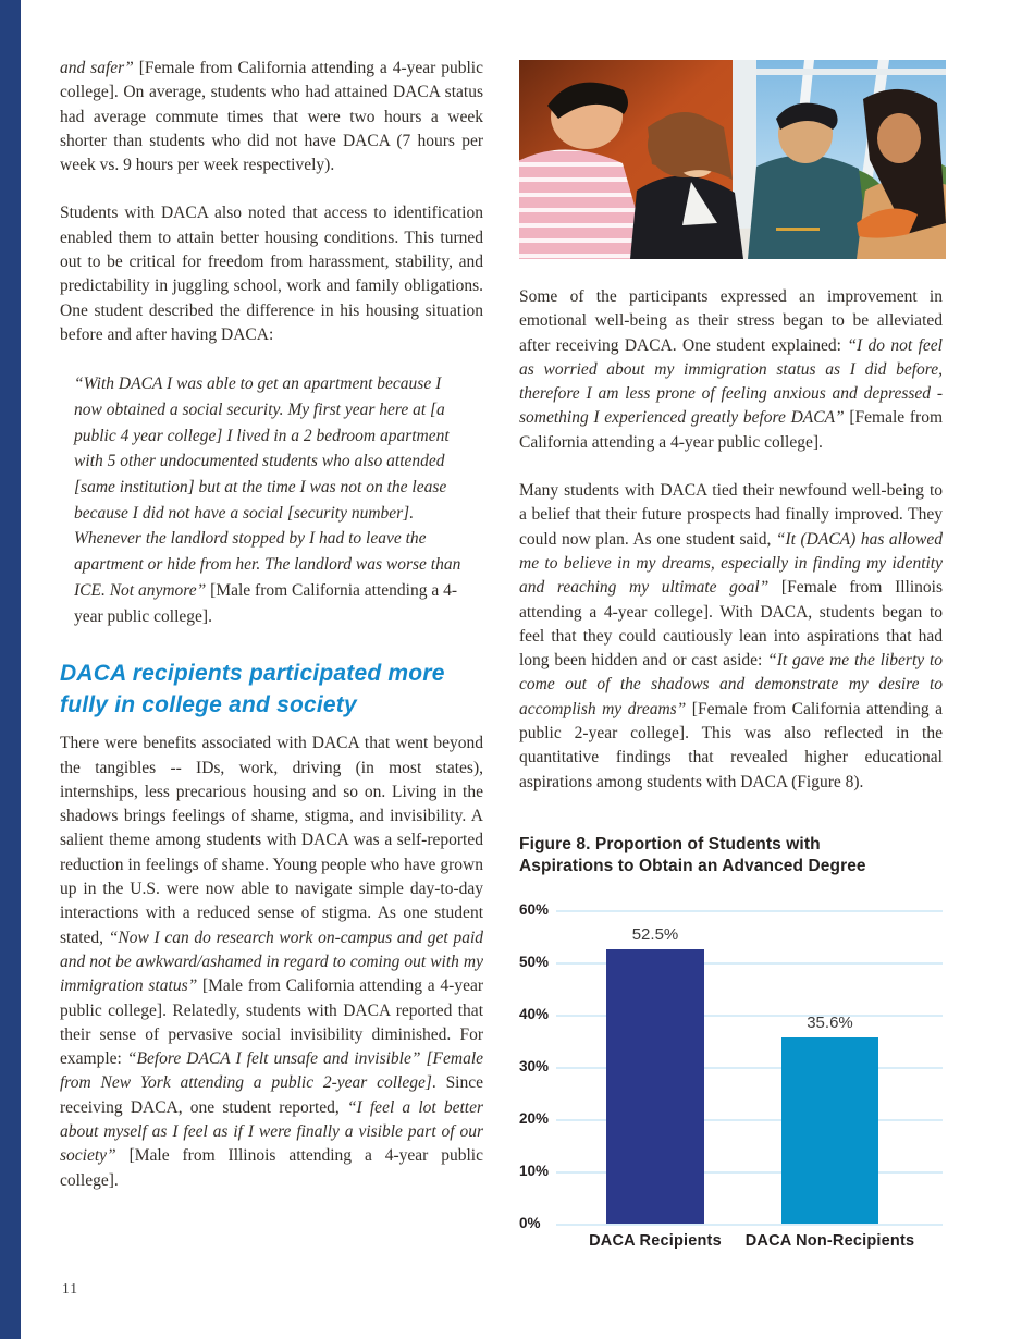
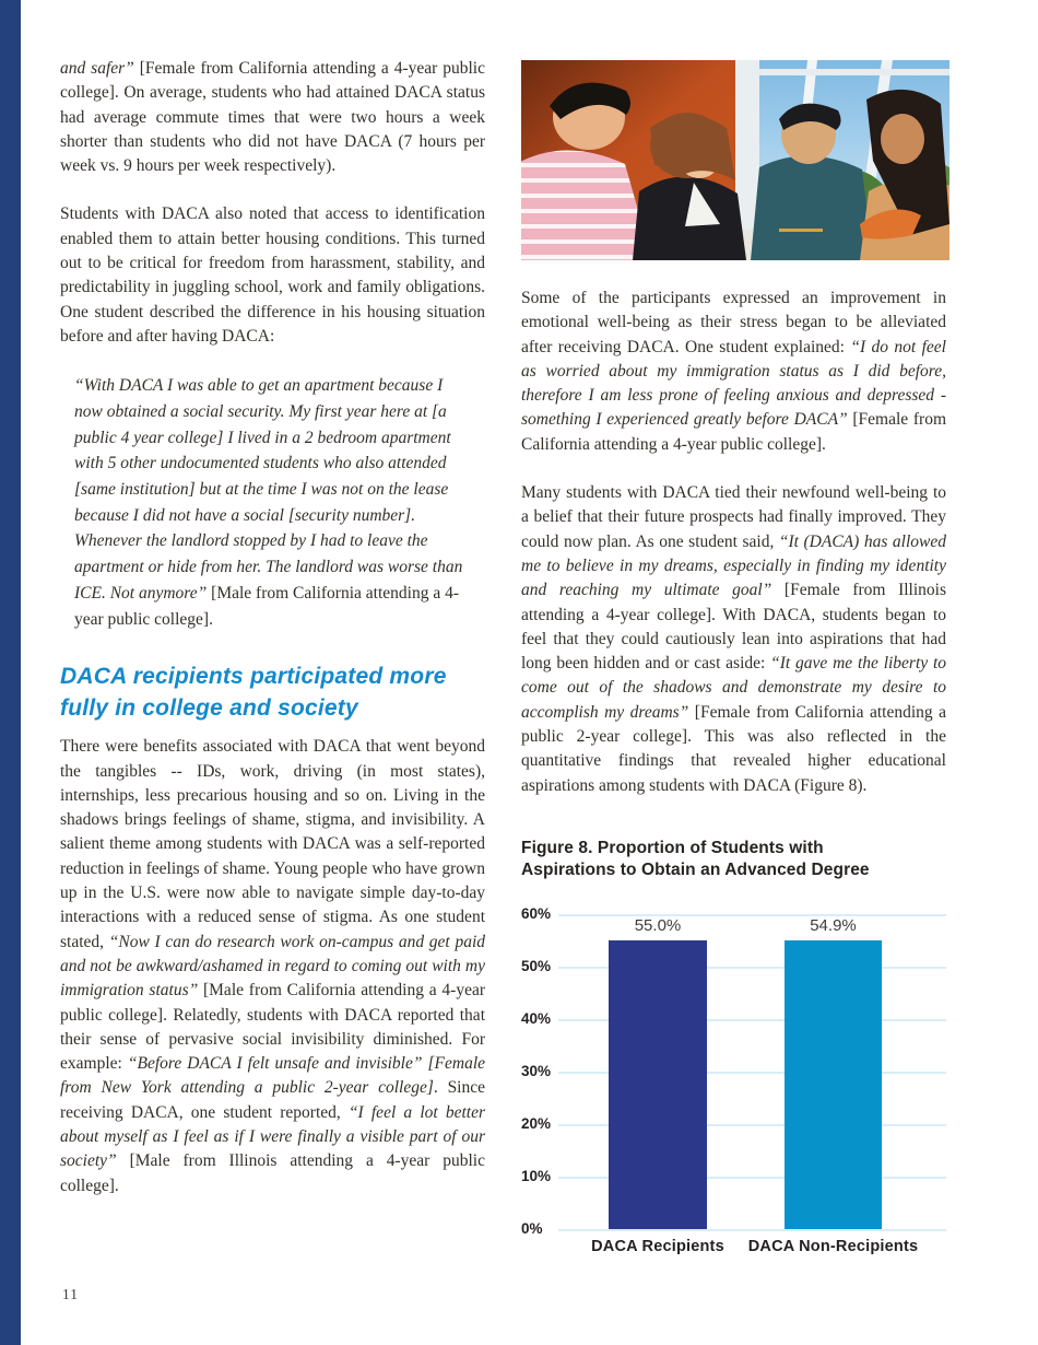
DACA Recipients: 52.5% -> 55.0%
DACA Non-Recipients: 35.6% -> 54.9%
